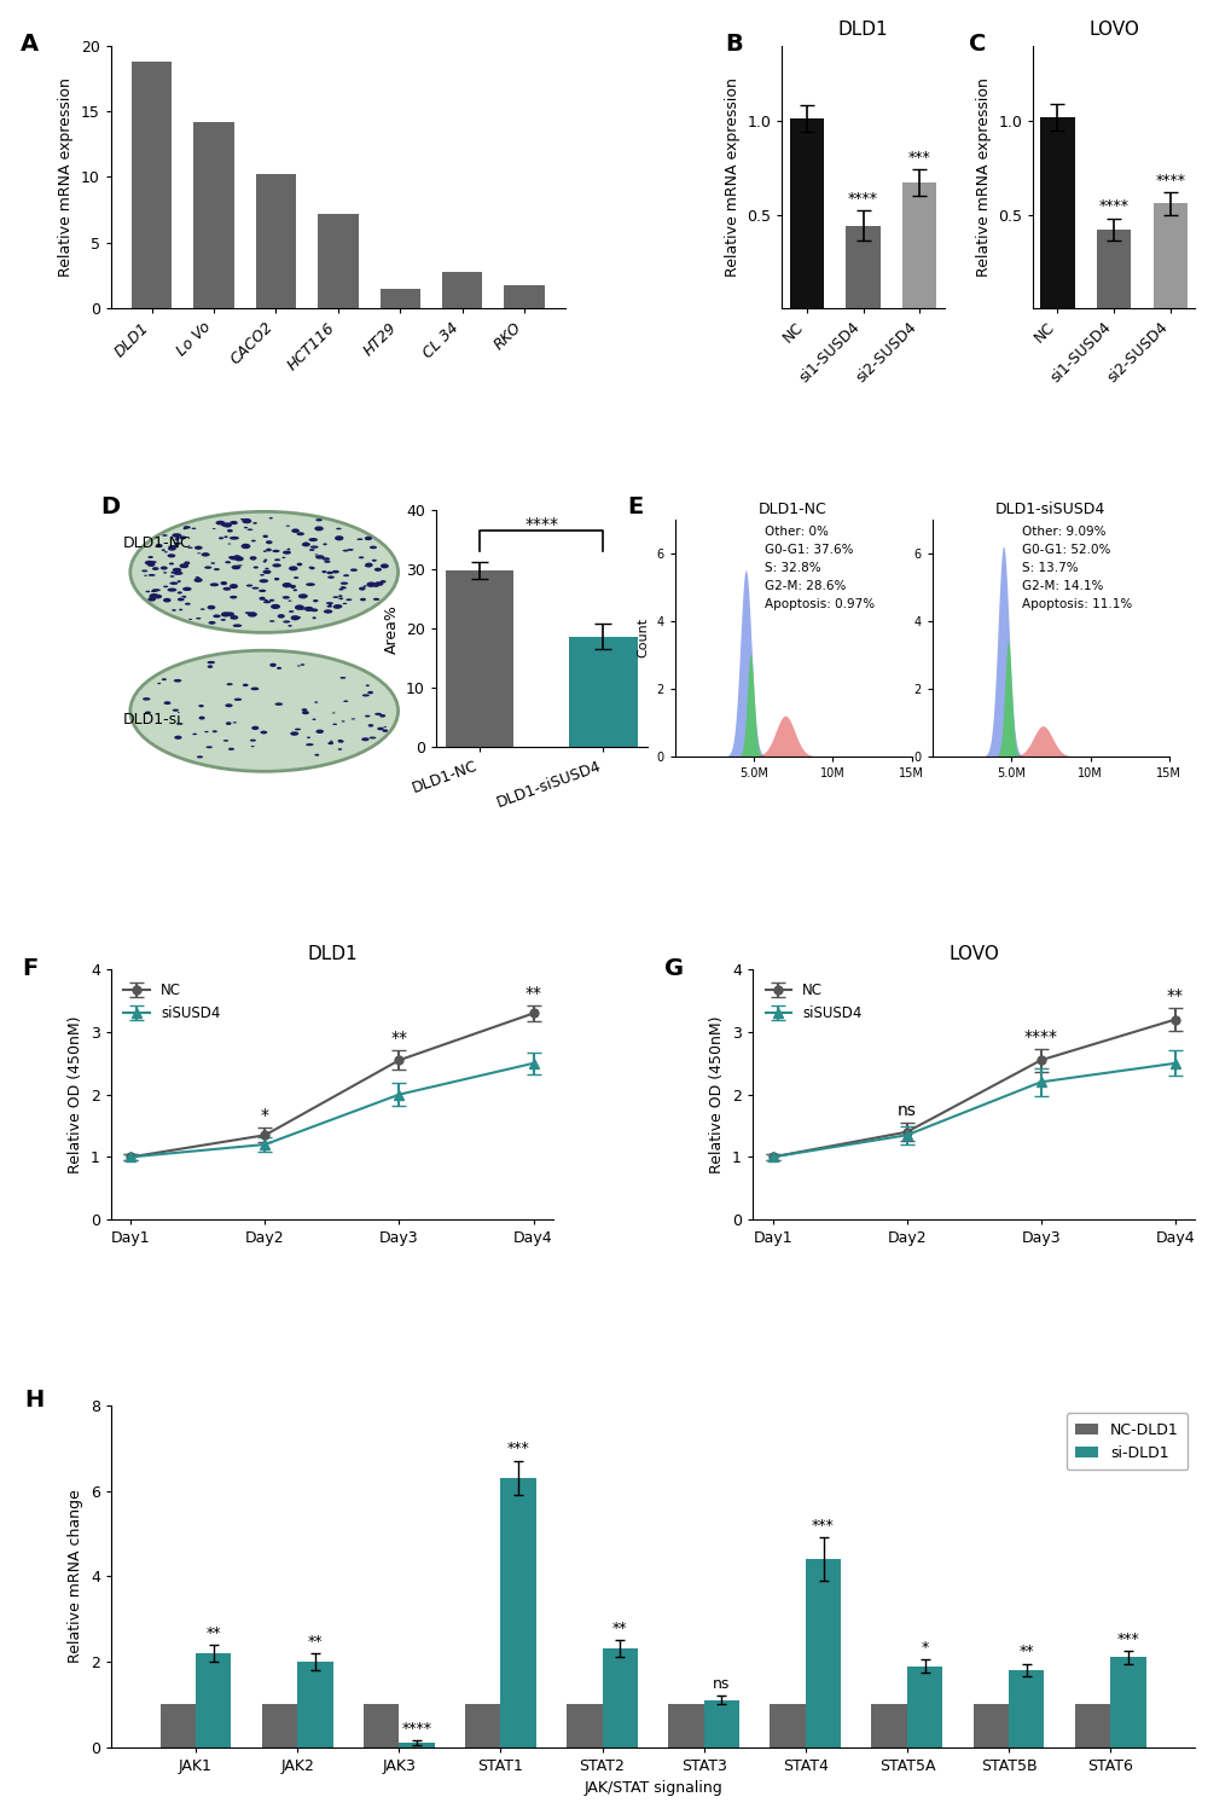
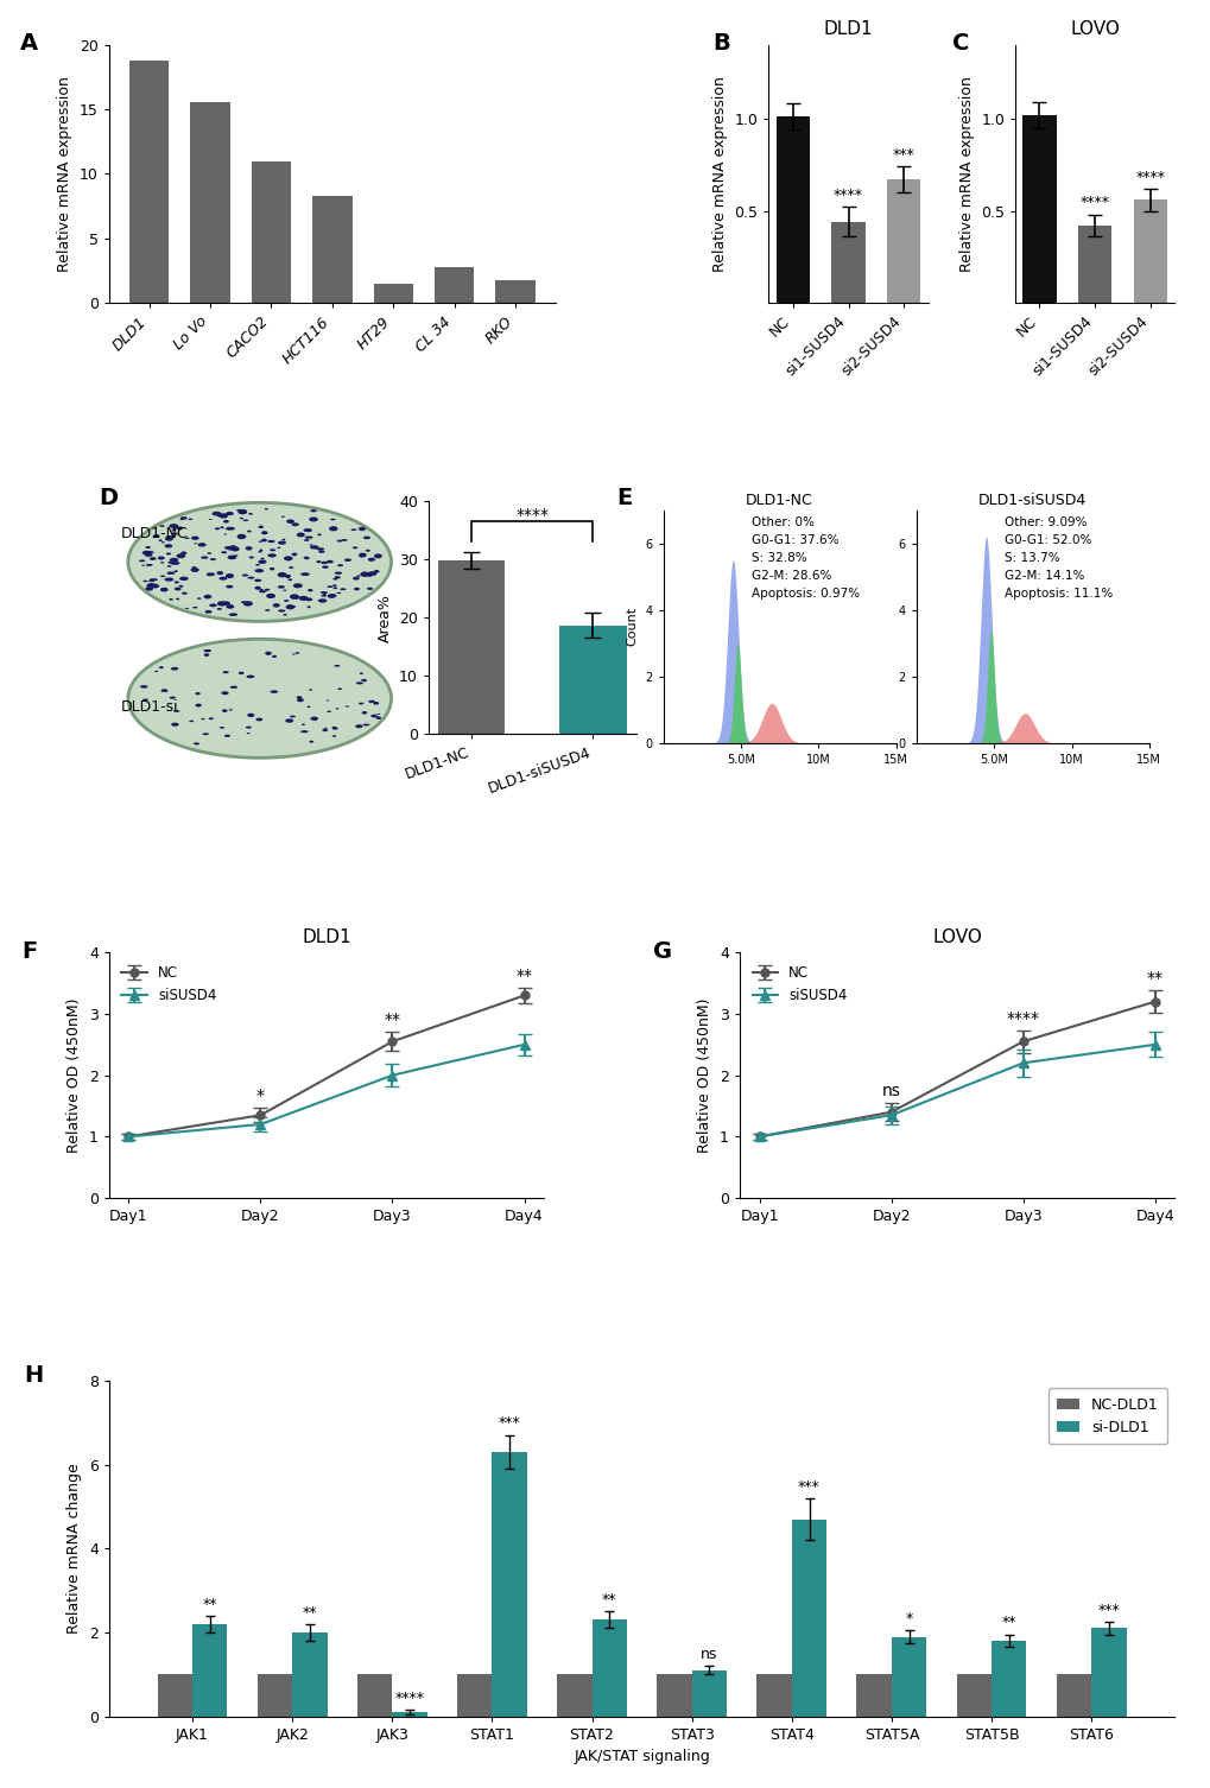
Lo Vo: 14.2 -> 15.6
CACO2: 10.2 -> 11.0
HCT116: 7.2 -> 8.3
si-DLD1/STAT4: 4.4 -> 4.7
